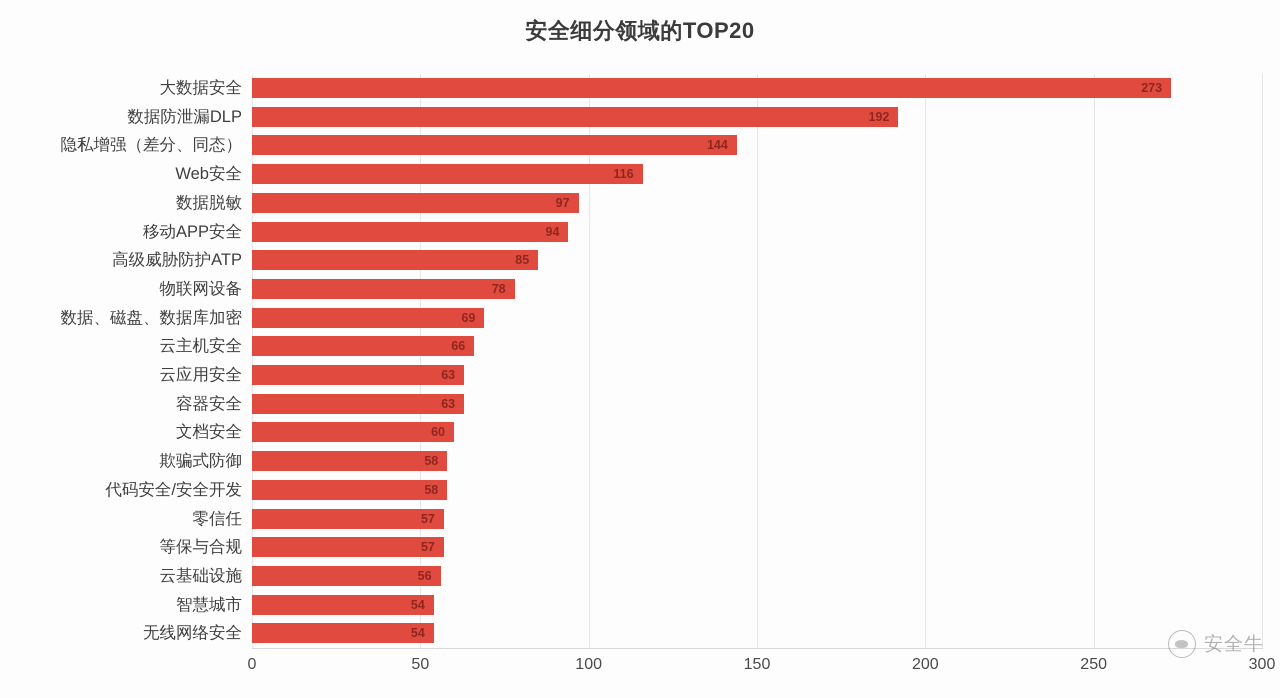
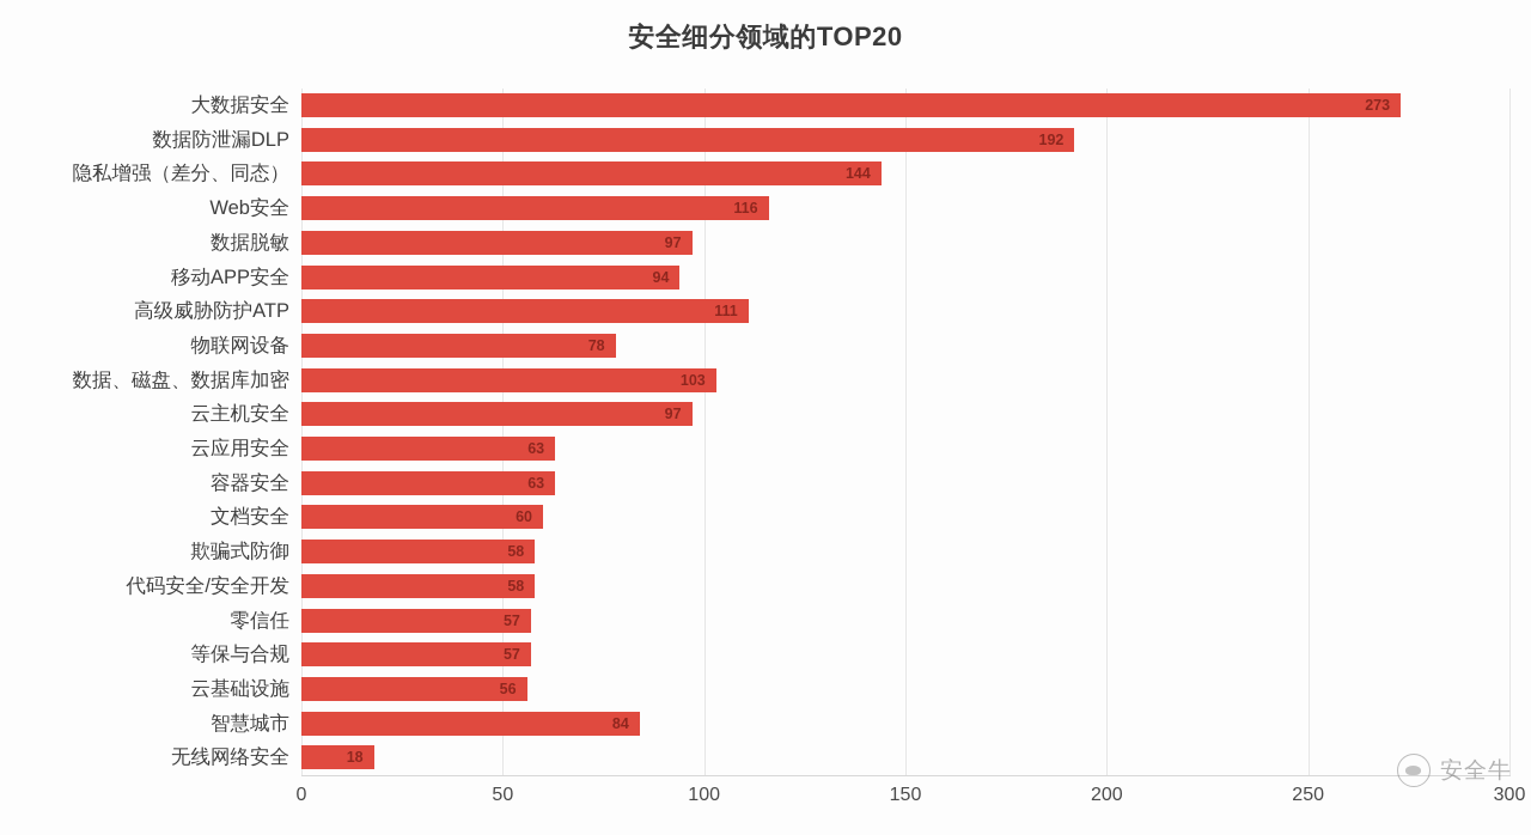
高级威胁防护ATP: 85 -> 111
数据、磁盘、数据库加密: 69 -> 103
云主机安全: 66 -> 97
智慧城市: 54 -> 84
无线网络安全: 54 -> 18
